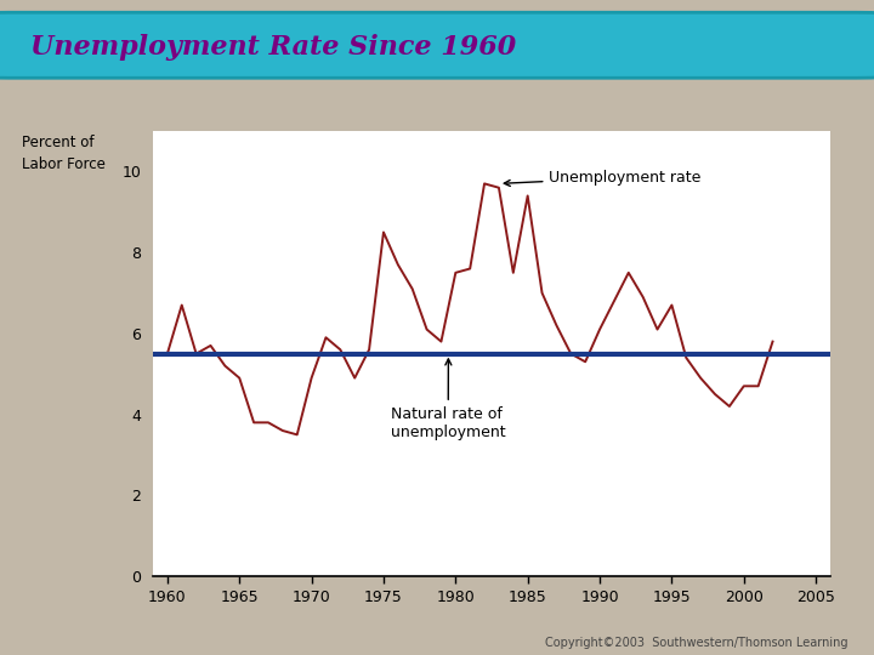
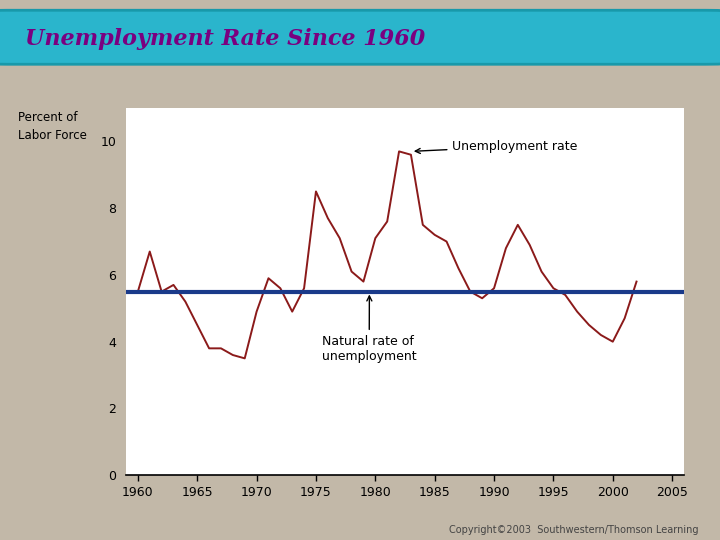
1965: 4.9 -> 4.5
1980: 7.5 -> 7.1
1985: 9.4 -> 7.2
1990: 6.1 -> 5.6
1995: 6.7 -> 5.6
2000: 4.7 -> 4.0
